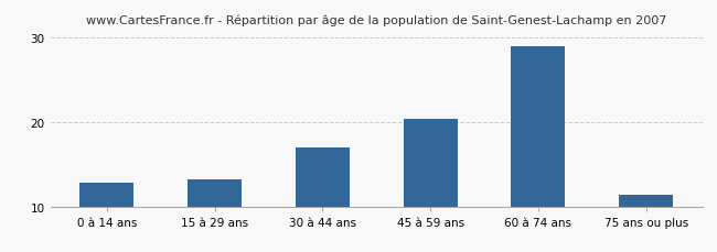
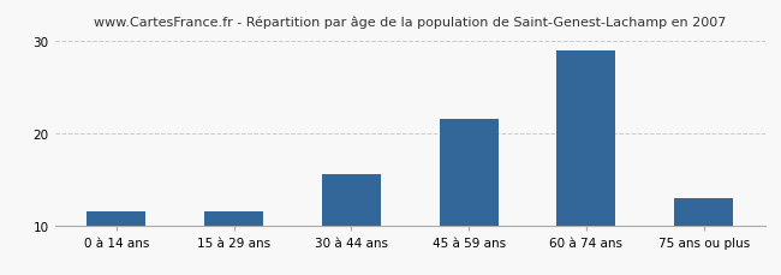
0 à 14 ans: 12.8 -> 11.5
15 à 29 ans: 13.2 -> 11.5
30 à 44 ans: 17.0 -> 15.5
45 à 59 ans: 20.4 -> 21.5
75 ans ou plus: 11.4 -> 13.0
